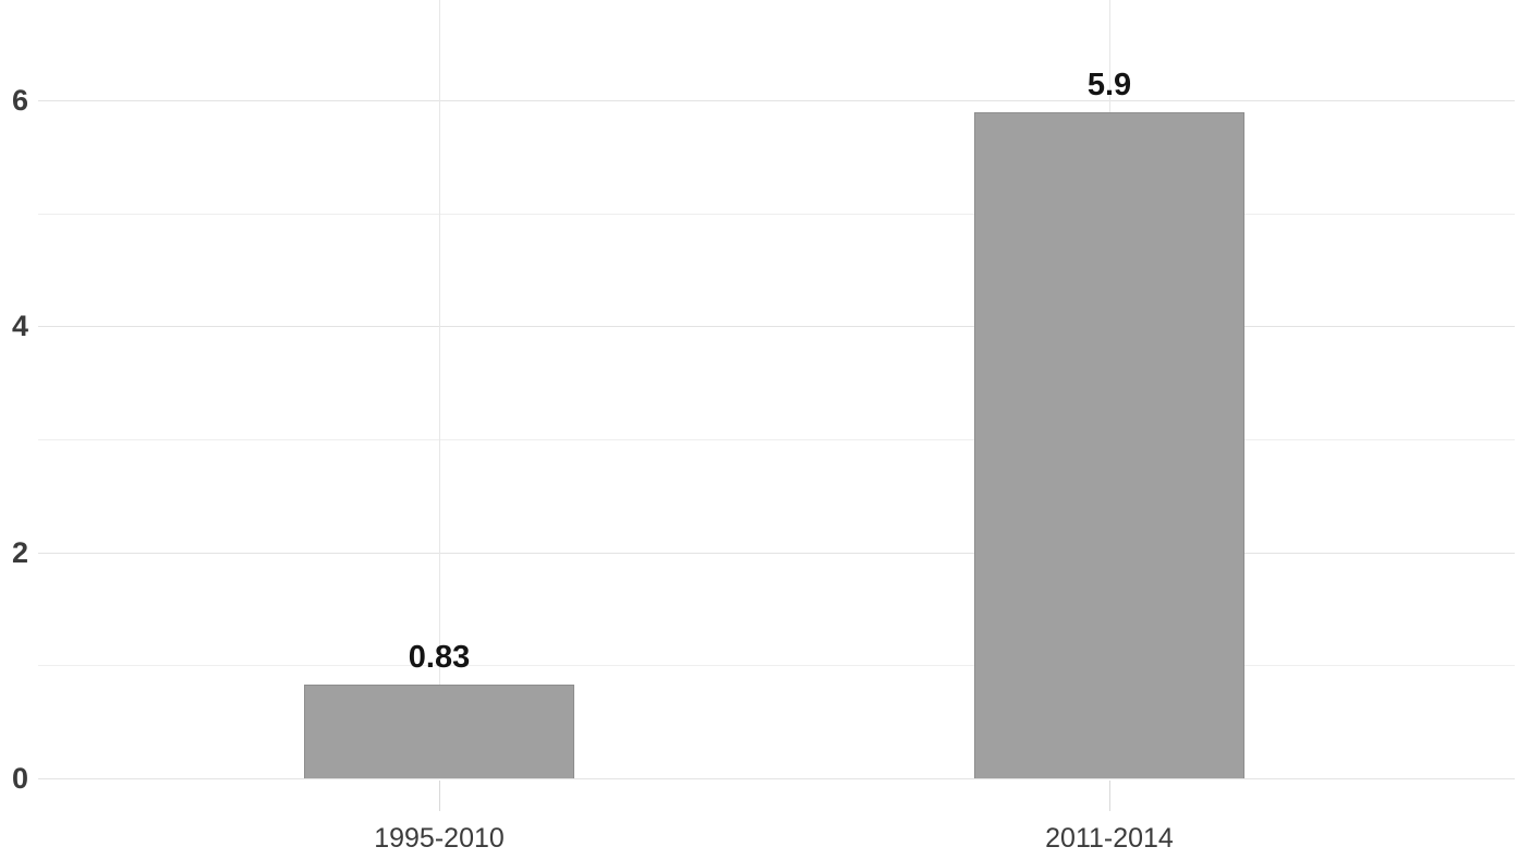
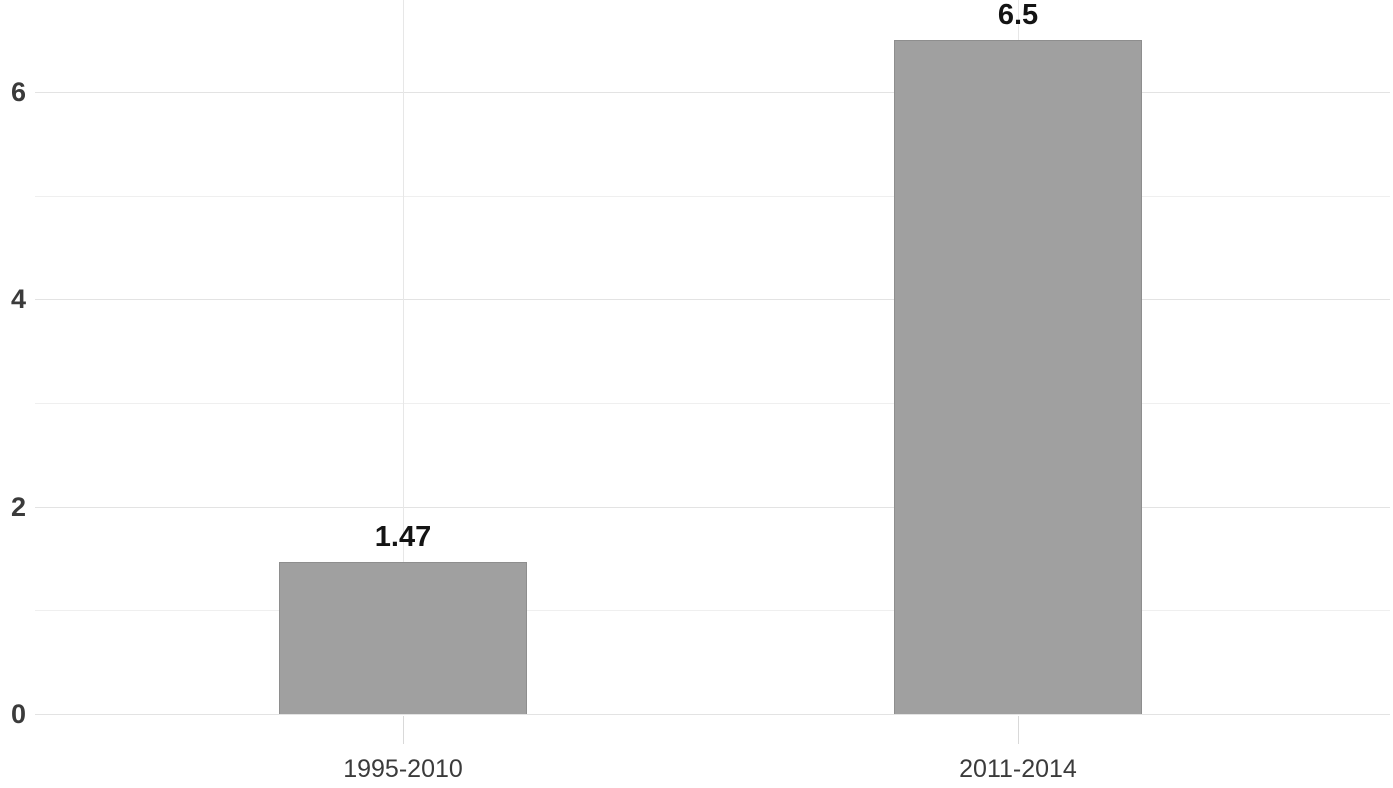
1995-2010: 0.83 -> 1.47
2011-2014: 5.9 -> 6.5
